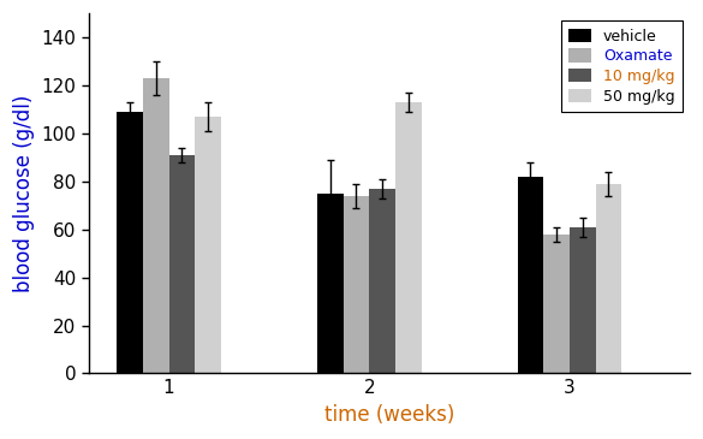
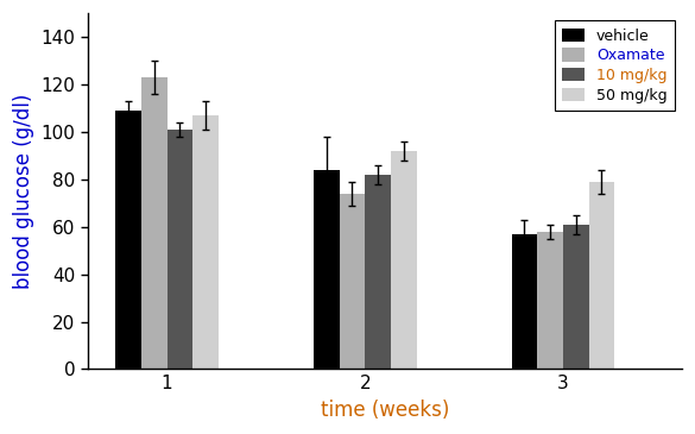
10 mg/kg/1: 91 -> 101
vehicle/2: 75 -> 84
10 mg/kg/2: 77 -> 82
50 mg/kg/2: 113 -> 92
vehicle/3: 82 -> 57
